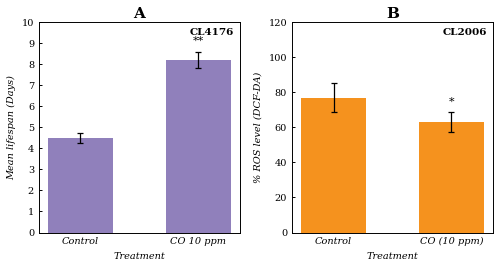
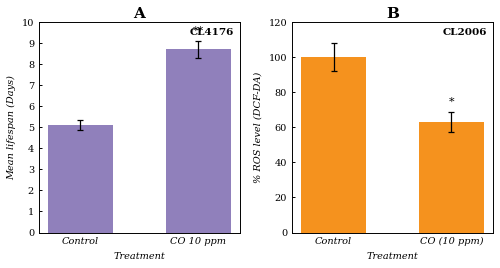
A/Control: 4.5 -> 5.1
A/CO 10 ppm: 8.2 -> 8.7
B/Control: 77 -> 100
